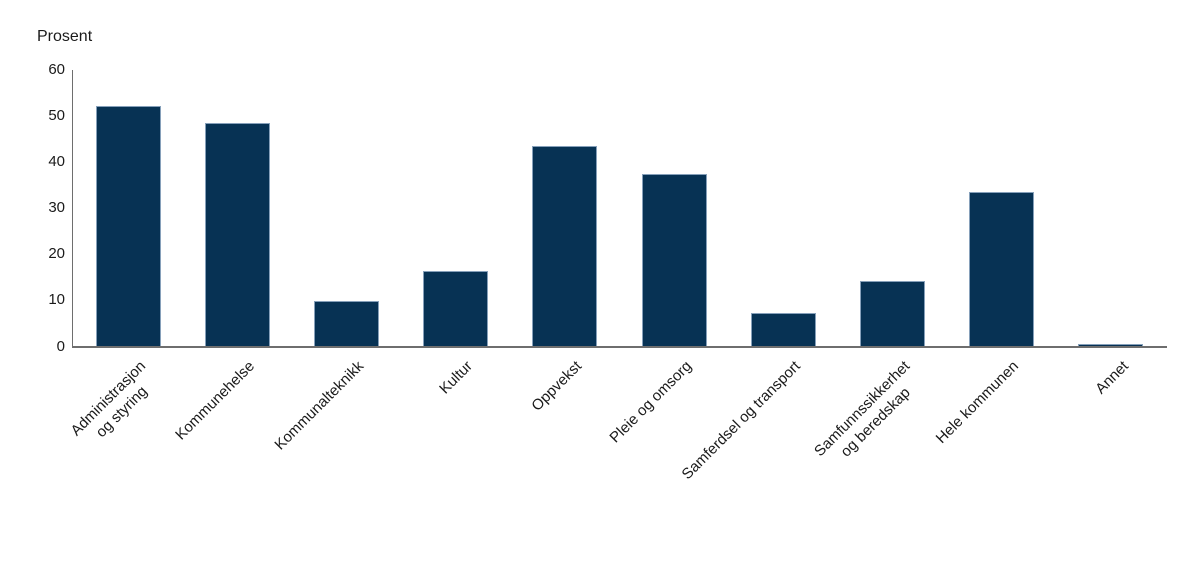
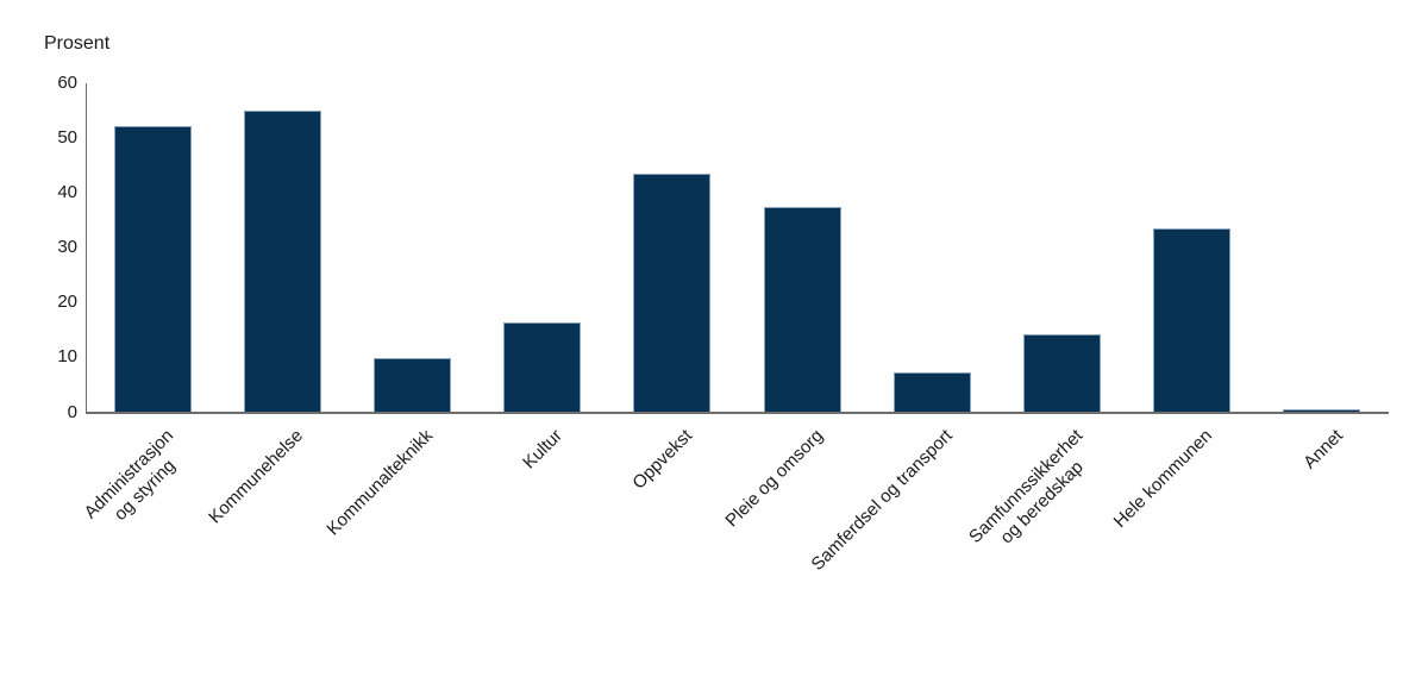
Kommunehelse: 48 -> 55
